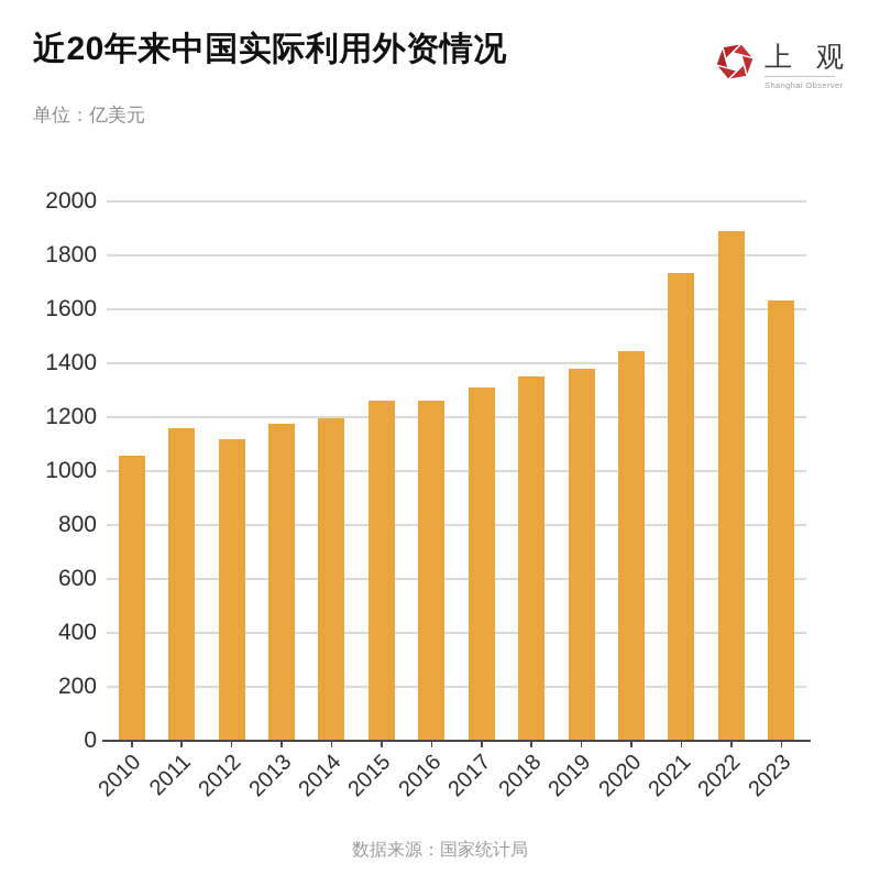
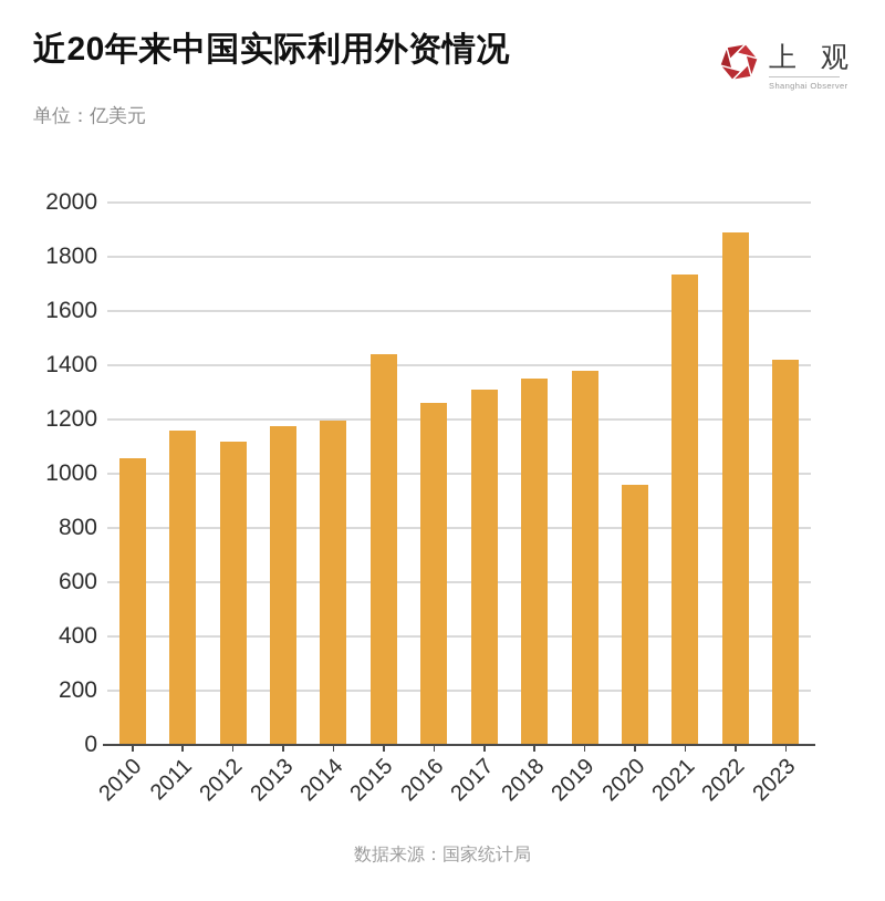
2015: 1260 -> 1440
2020: 1440 -> 960
2023: 1630 -> 1420
